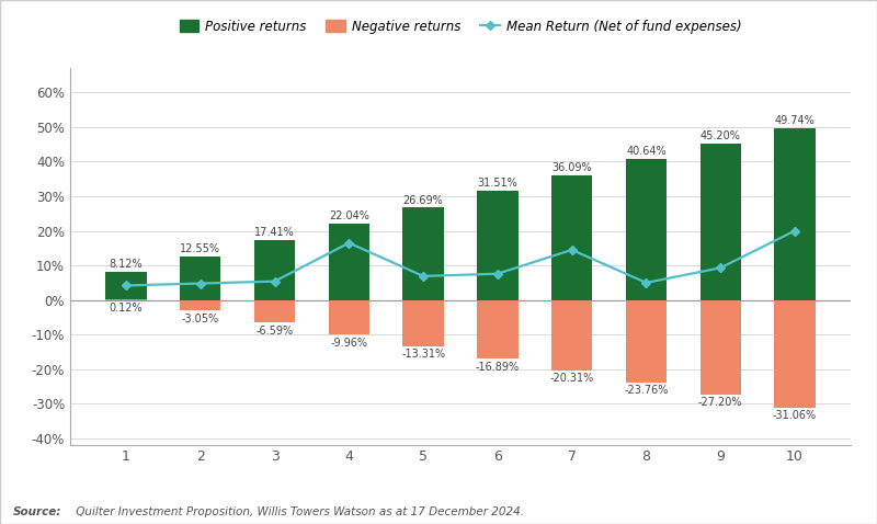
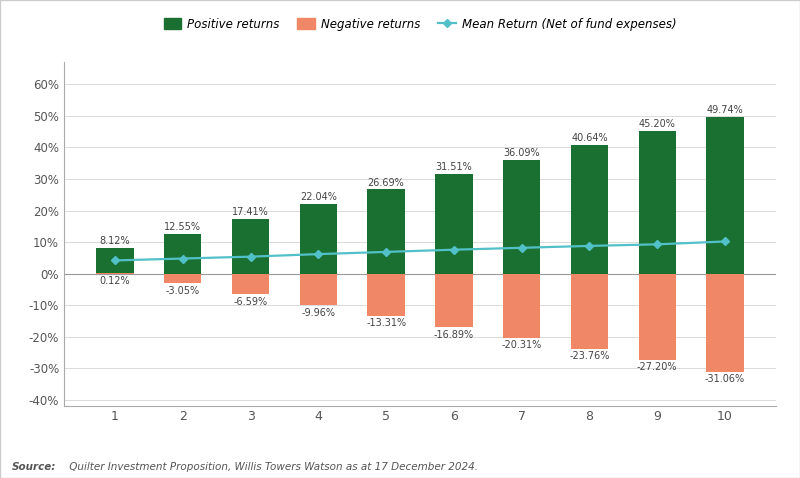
Mean Return (Net of fund expenses)/4: 16.5% -> 6.2%
Mean Return (Net of fund expenses)/7: 14.5% -> 8.2%
Mean Return (Net of fund expenses)/8: 5.0% -> 8.8%
Mean Return (Net of fund expenses)/10: 20.0% -> 10.2%
